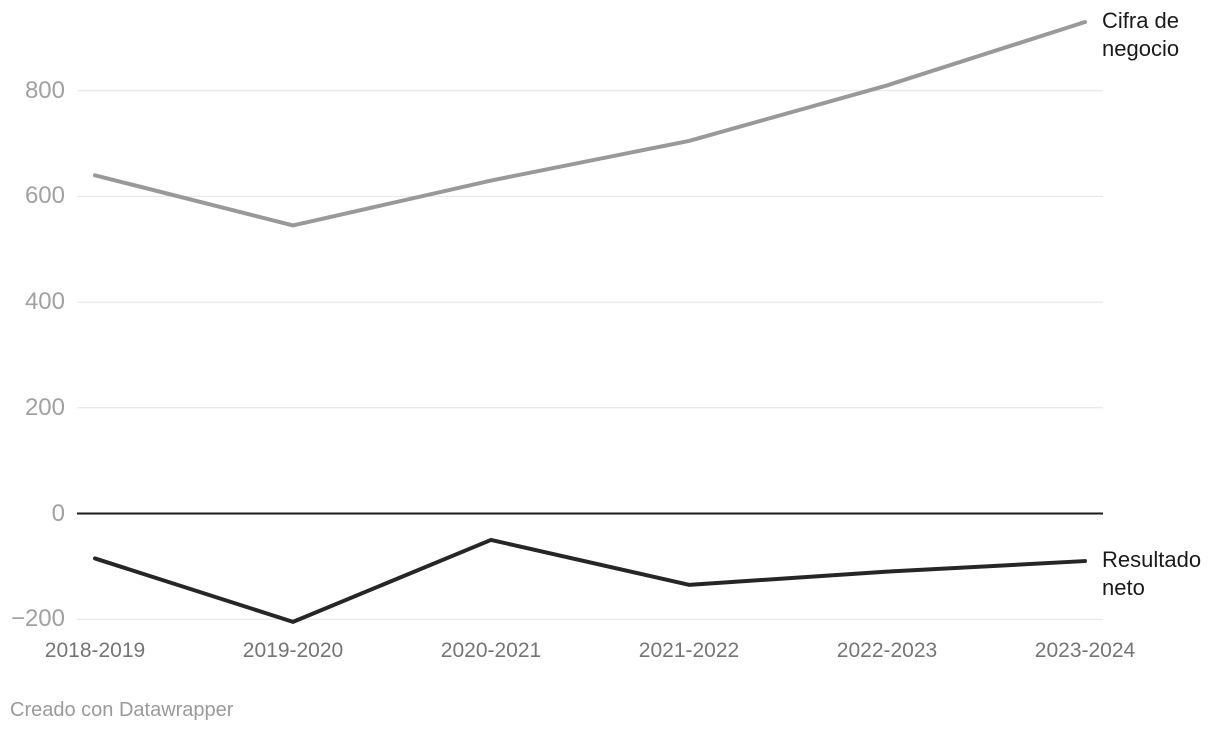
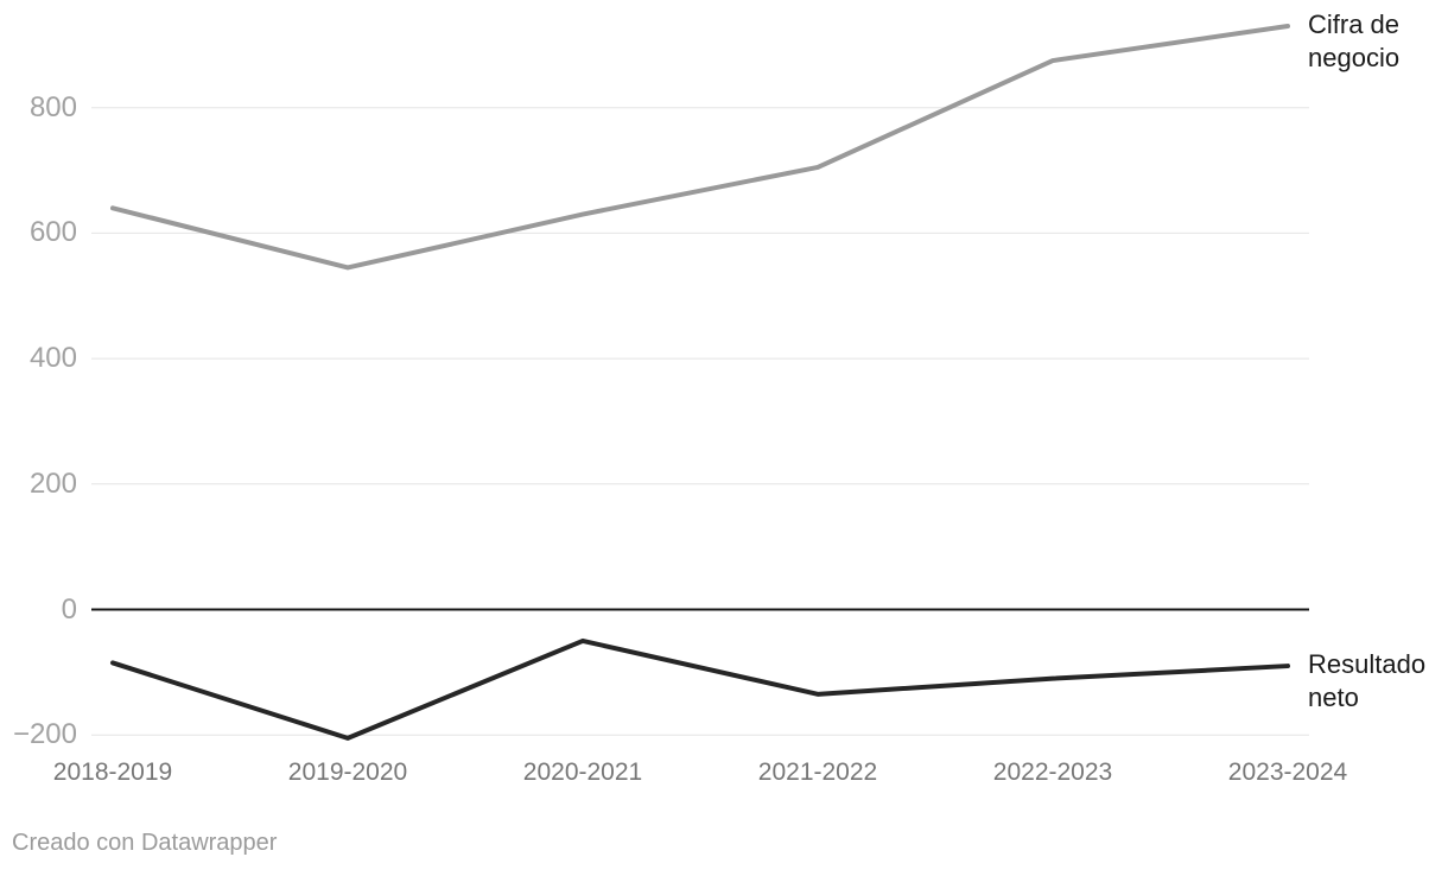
Cifra de negocio/2022-2023: 810 -> 880
